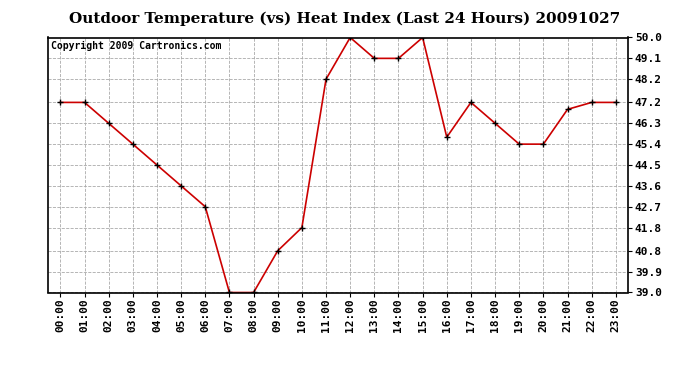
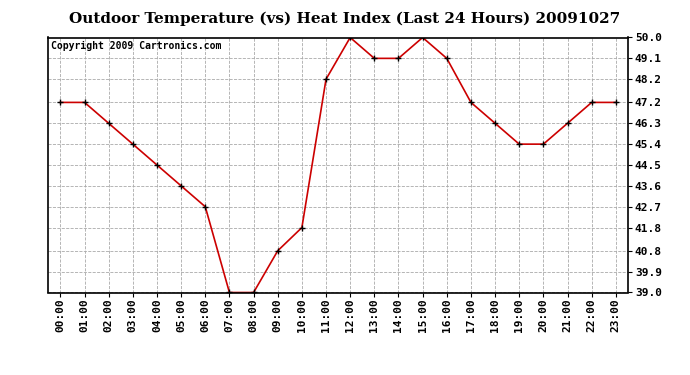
16:00: 45.7 -> 49.1
21:00: 46.9 -> 46.3
